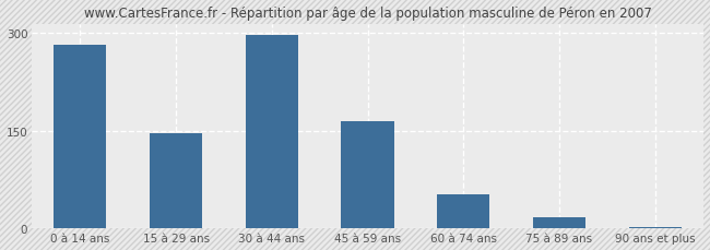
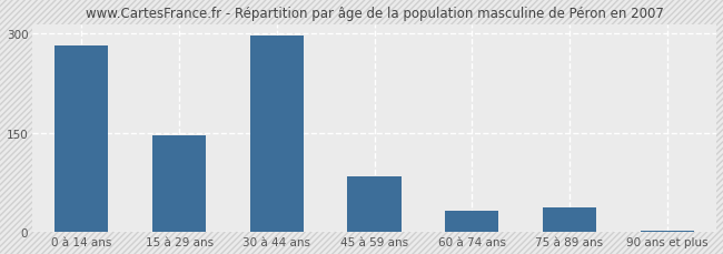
45 à 59 ans: 165 -> 84
60 à 74 ans: 52 -> 32
75 à 89 ans: 18 -> 38
